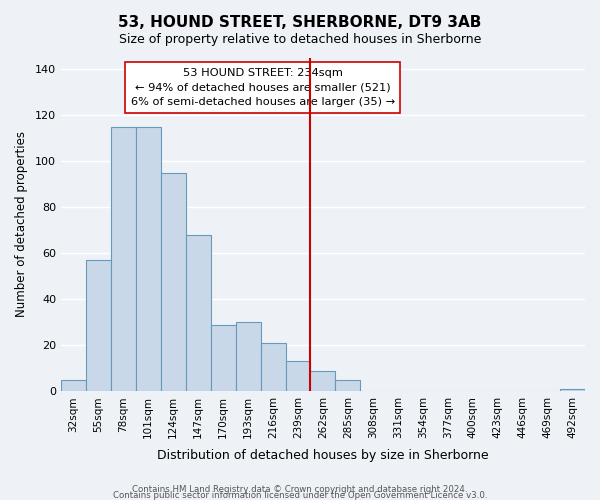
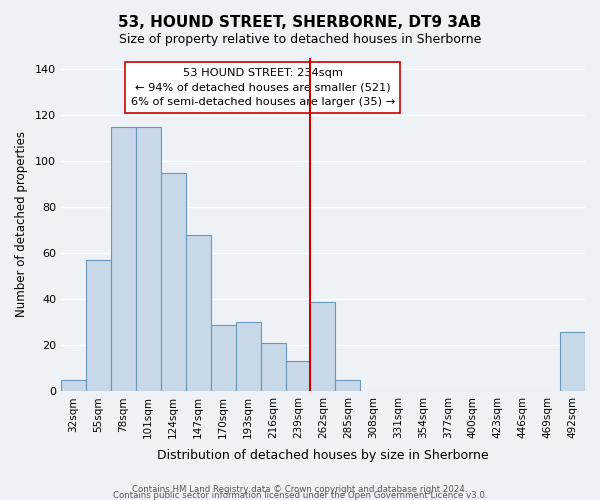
262sqm: 9 -> 39
492sqm: 1 -> 26
